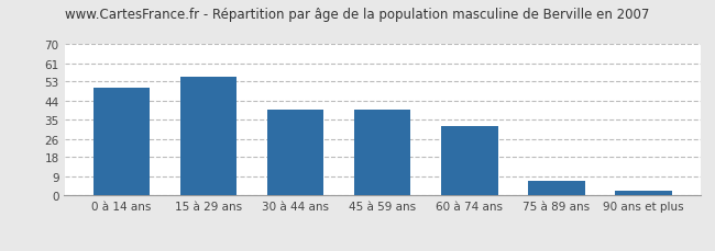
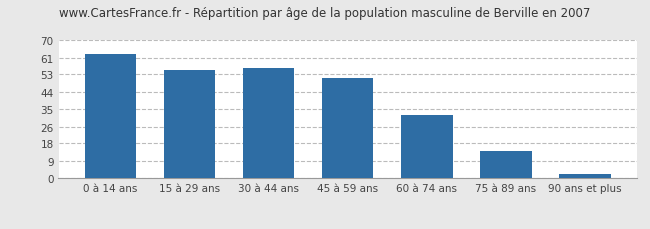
0 à 14 ans: 50 -> 63
30 à 44 ans: 40 -> 56
45 à 59 ans: 40 -> 51
75 à 89 ans: 7 -> 14
